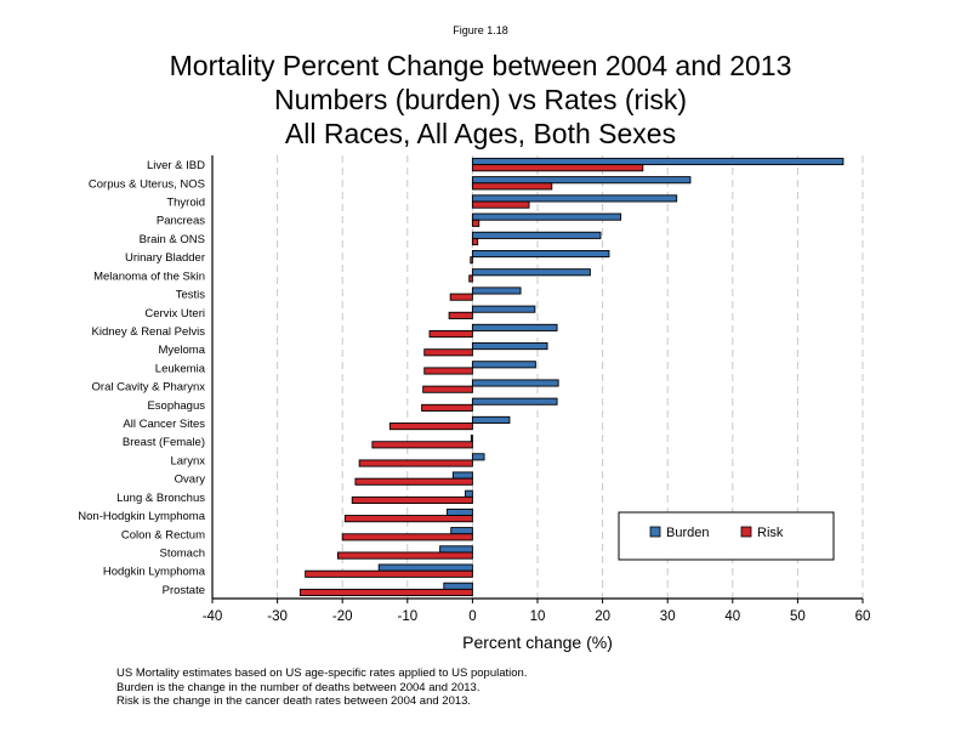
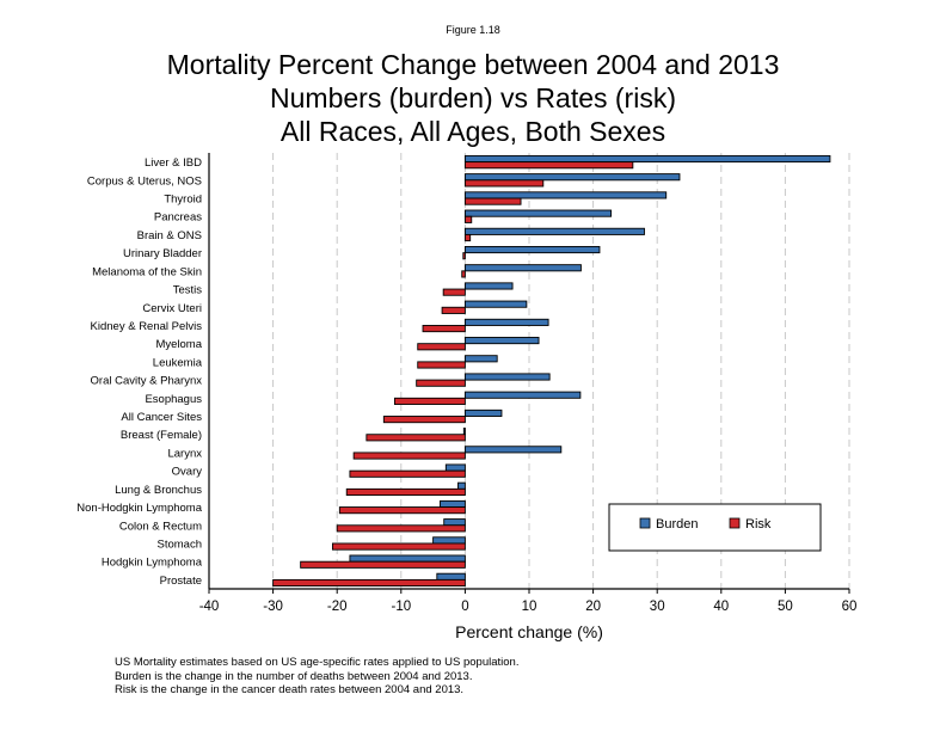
Burden/Brain & ONS: 20 -> 28
Burden/Leukemia: 10 -> 5
Burden/Esophagus: 13 -> 18
Risk/Esophagus: -8 -> -11
Burden/Larynx: 2 -> 15
Burden/Hodgkin Lymphoma: -14 -> -18
Risk/Prostate: -26 -> -30
